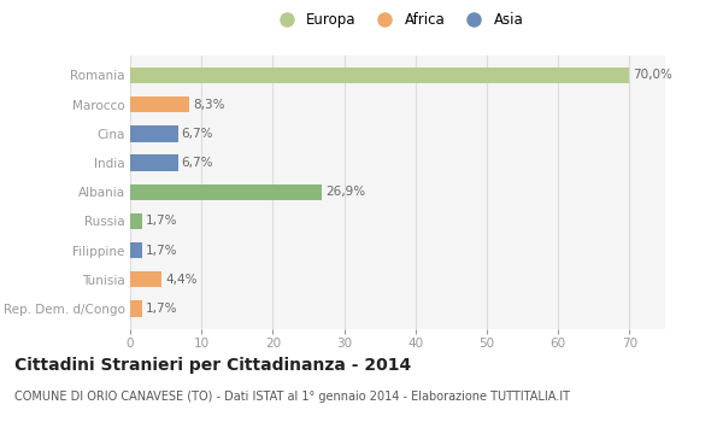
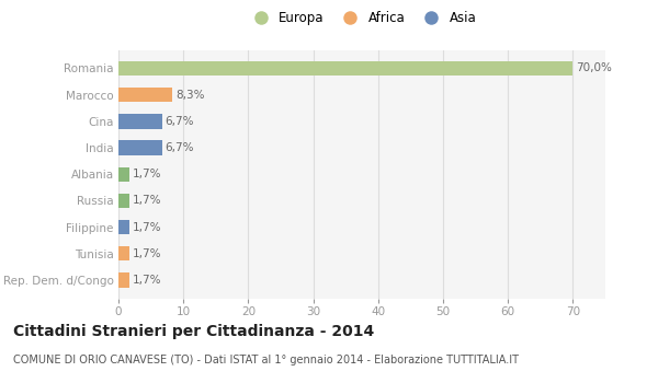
Albania: 26,9% -> 1,7%
Tunisia: 4,4% -> 1,7%
